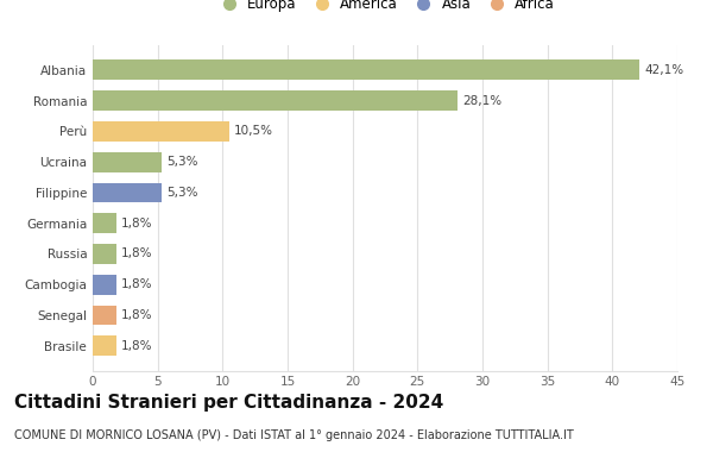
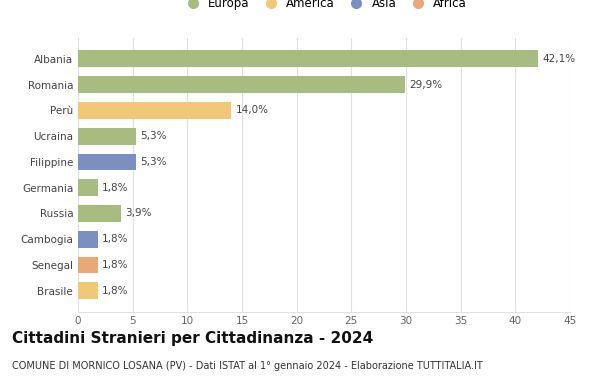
Romania: 28,1% -> 29,9%
Perù: 10,5% -> 14,0%
Russia: 1,8% -> 3,9%
